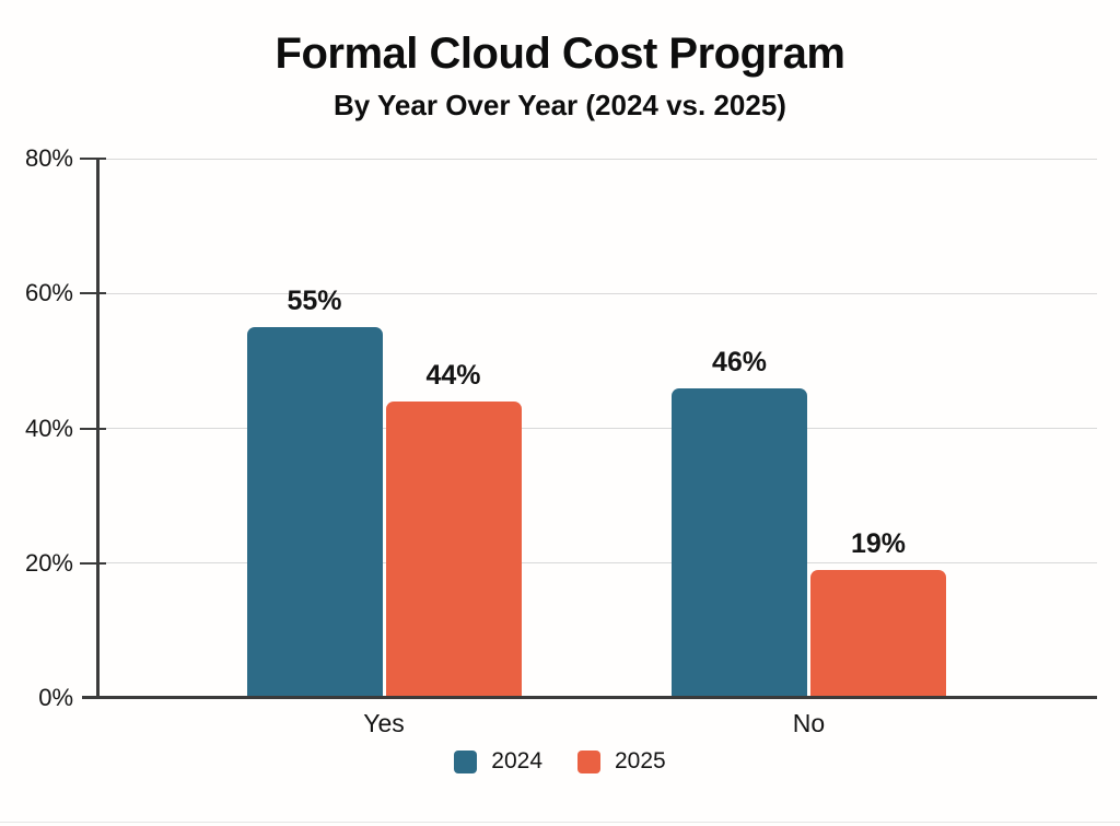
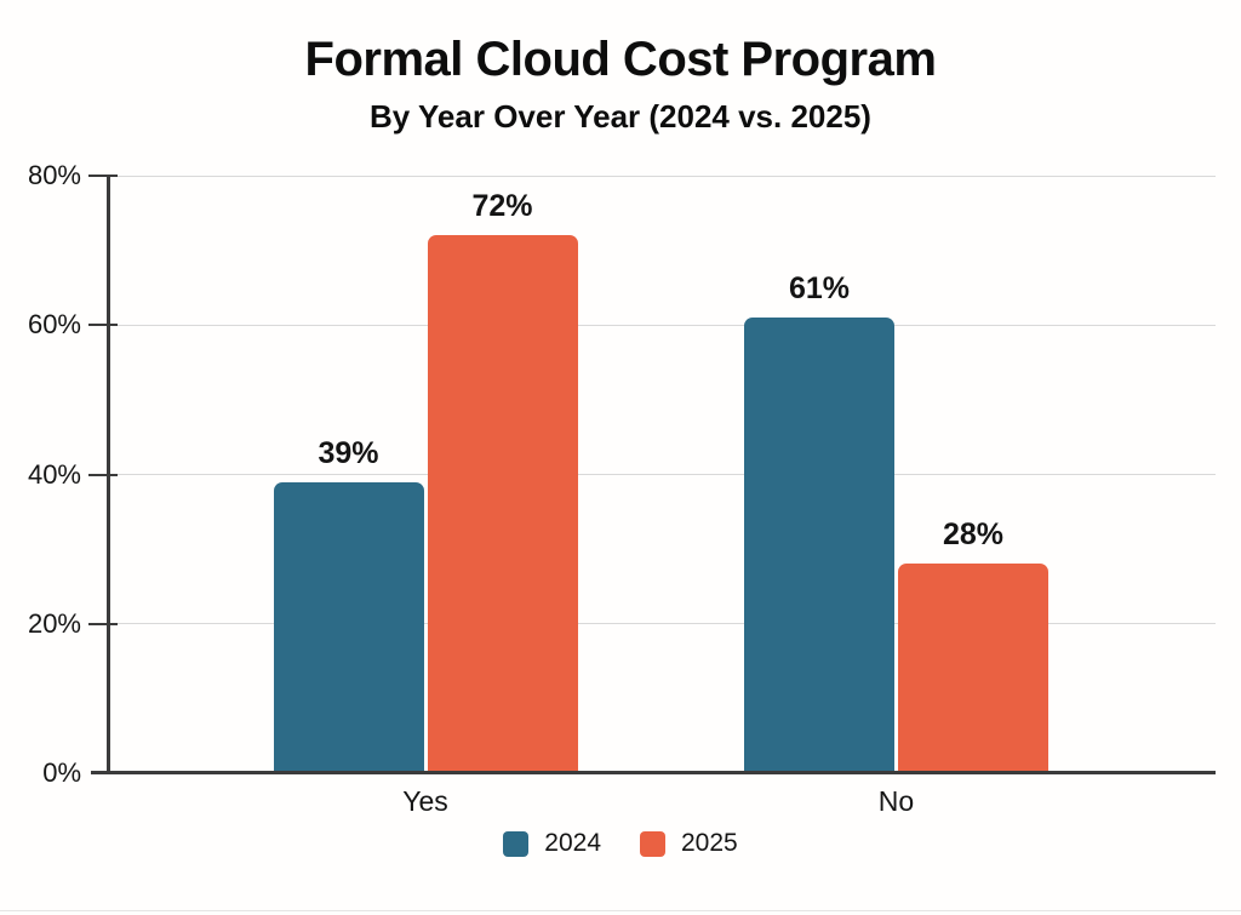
2024/Yes: 55% -> 39%
2025/Yes: 44% -> 72%
2024/No: 46% -> 61%
2025/No: 19% -> 28%
